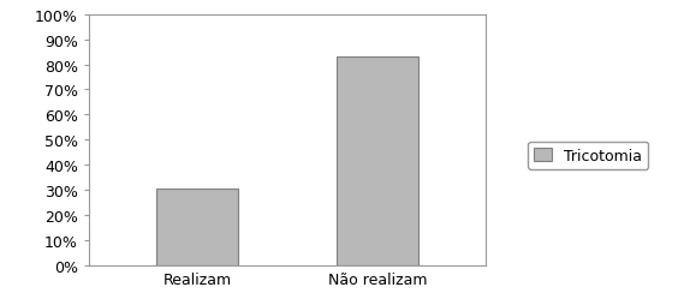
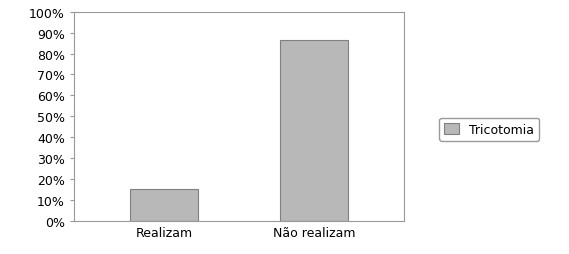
Realizam: 30.5% -> 15.0%
Não realizam: 83.0% -> 86.6%
